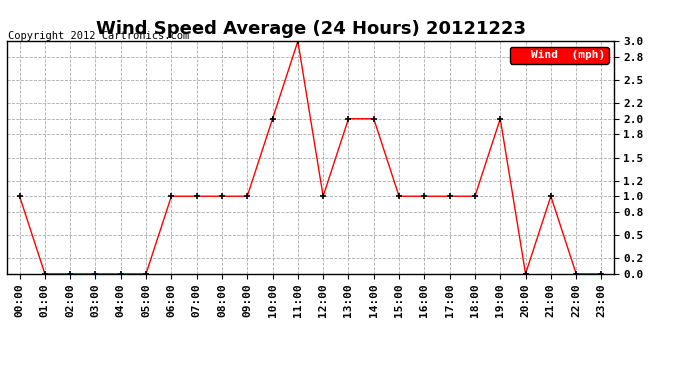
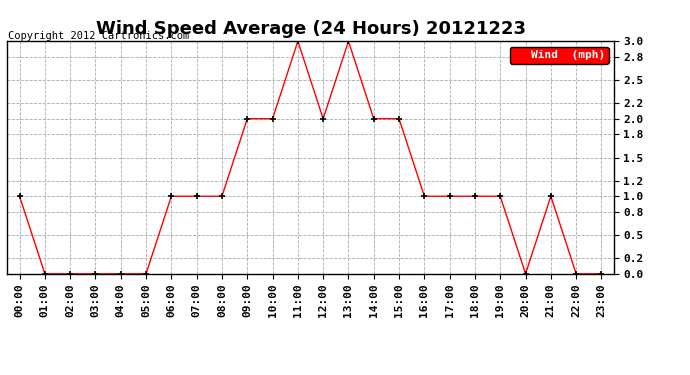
09:00: 1 -> 2
12:00: 1 -> 2
13:00: 2 -> 3
15:00: 1 -> 2
19:00: 2 -> 1
